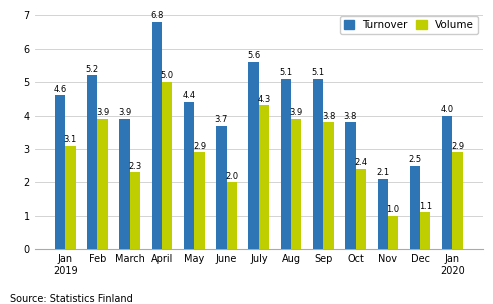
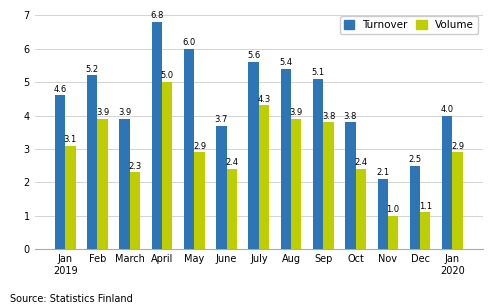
Turnover/May: 4.4 -> 6.0
Volume/June: 2.0 -> 2.4
Turnover/Aug: 5.1 -> 5.4
